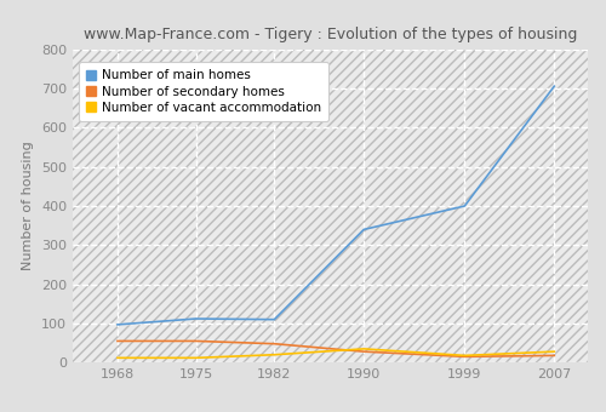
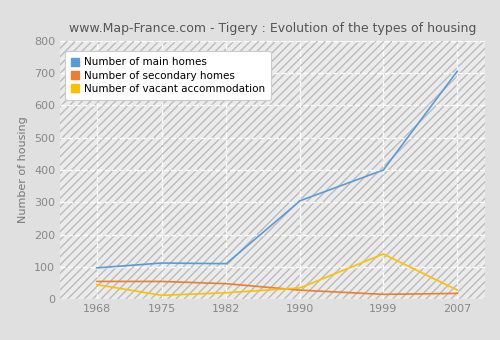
Number of vacant accommodation/1968: 12 -> 45
Number of main homes/1990: 340 -> 305
Number of vacant accommodation/1999: 18 -> 140
